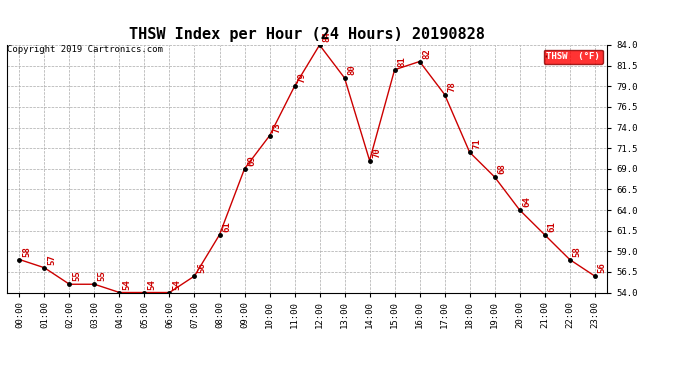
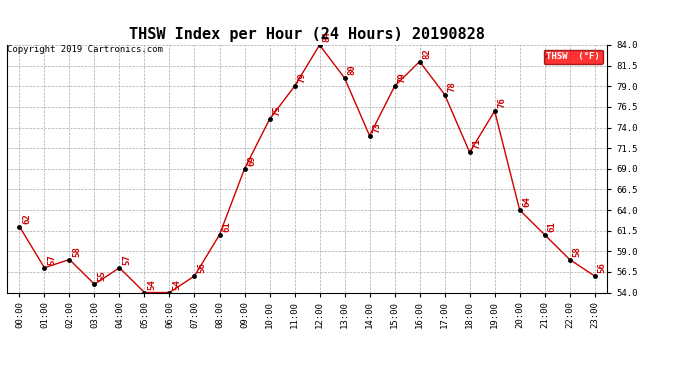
00:00: 58 -> 62
02:00: 55 -> 58
04:00: 54 -> 57
10:00: 73 -> 75
14:00: 70 -> 73
15:00: 81 -> 79
19:00: 68 -> 76
